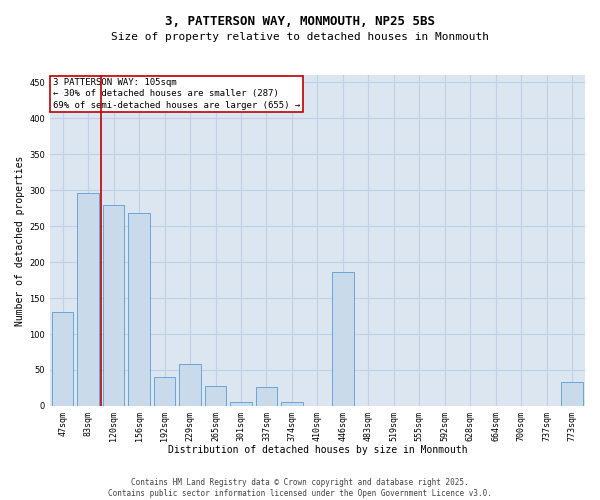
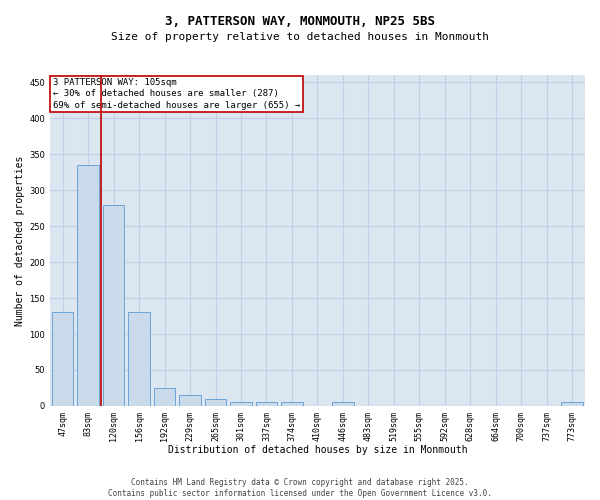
83sqm: 296 -> 335
156sqm: 268 -> 130
192sqm: 40 -> 25
229sqm: 58 -> 15
265sqm: 28 -> 10
337sqm: 26 -> 5
446sqm: 186 -> 5
773sqm: 34 -> 5
